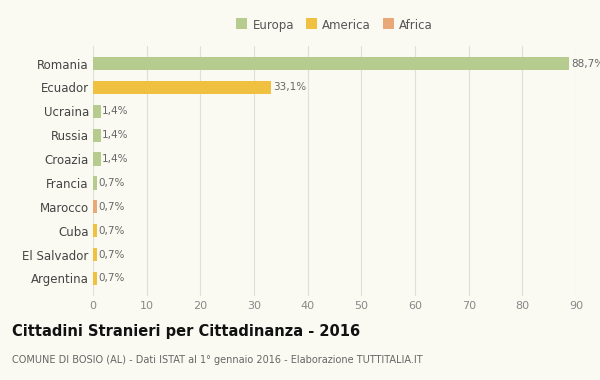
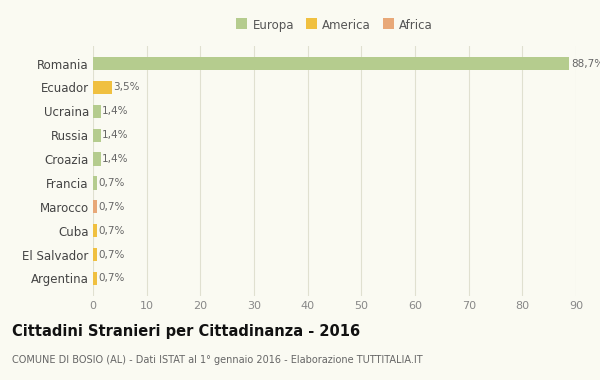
Ecuador: 33,1% -> 3,5%
